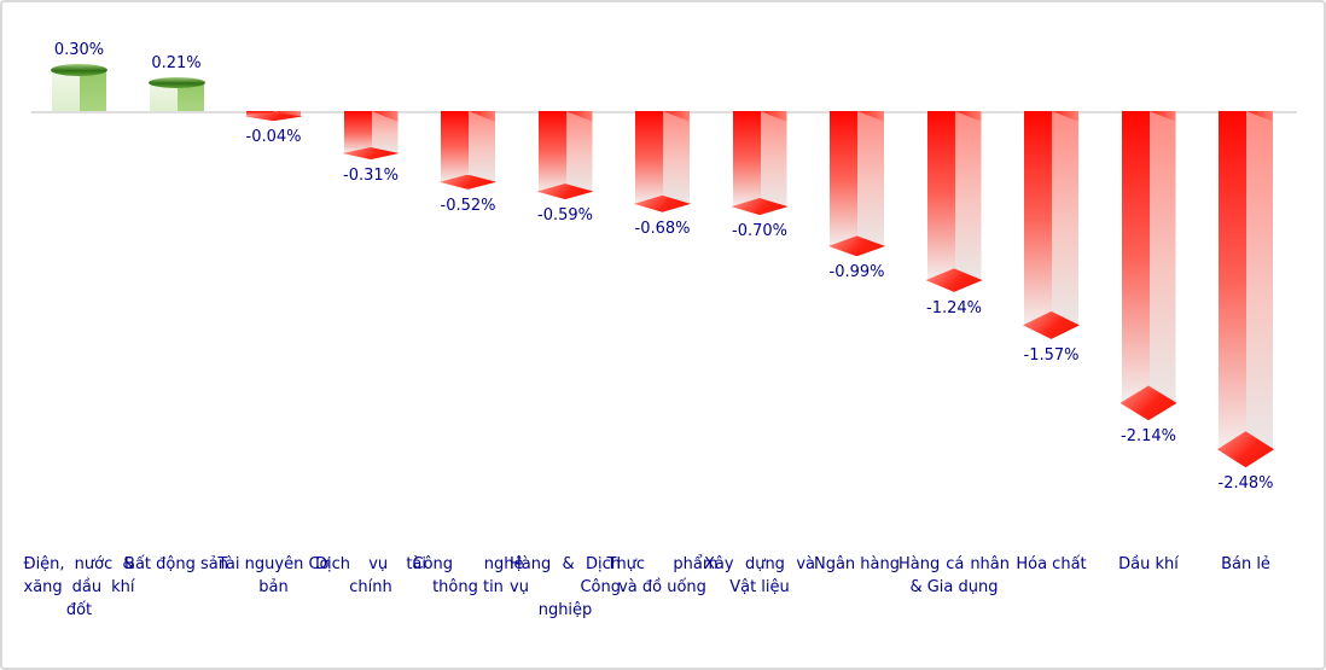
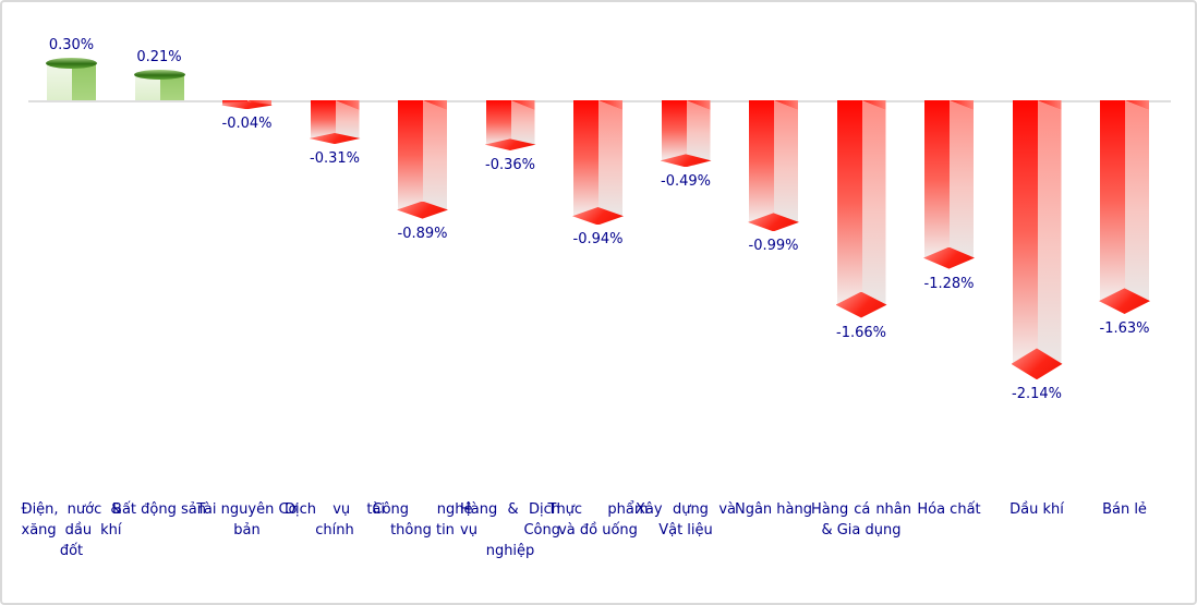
Công nghệ thông tin: -0.52% -> -0.89%
Hàng & Dịch vụ Công nghiệp: -0.59% -> -0.36%
Thực phẩm và đồ uống: -0.68% -> -0.94%
Xây dựng và Vật liệu: -0.70% -> -0.49%
Hàng cá nhân & Gia dụng: -1.24% -> -1.66%
Hóa chất: -1.57% -> -1.28%
Bán lẻ: -2.48% -> -1.63%
